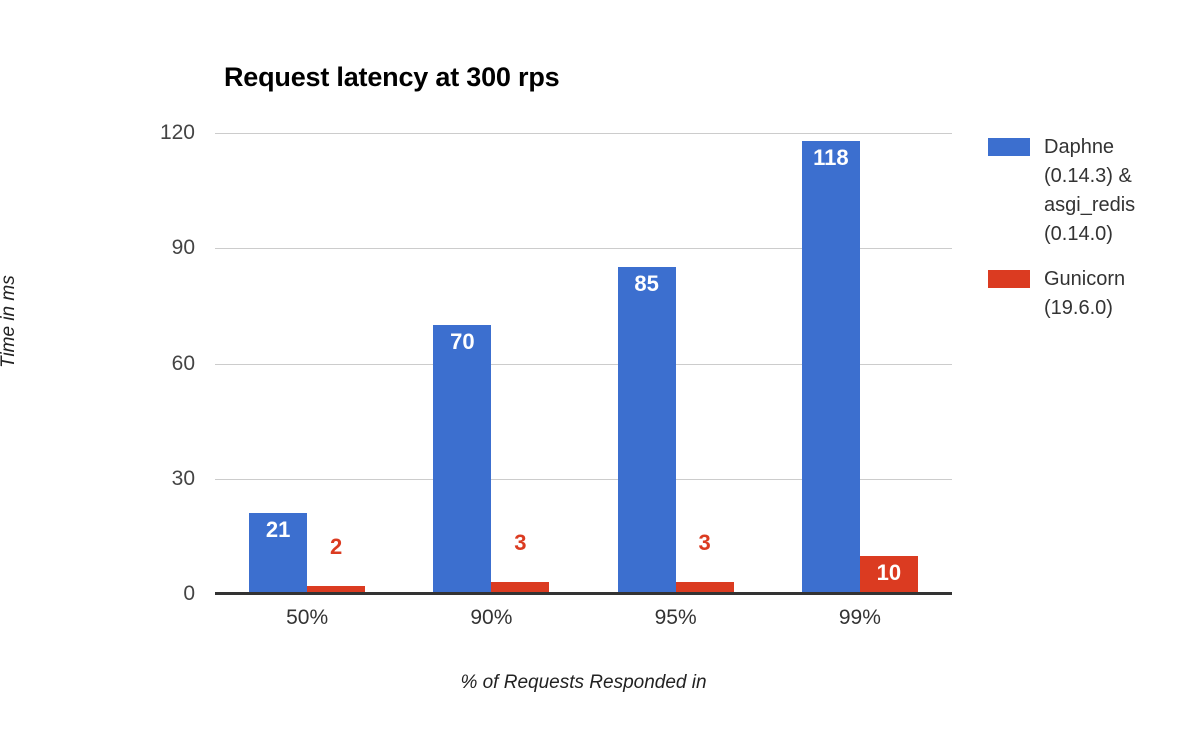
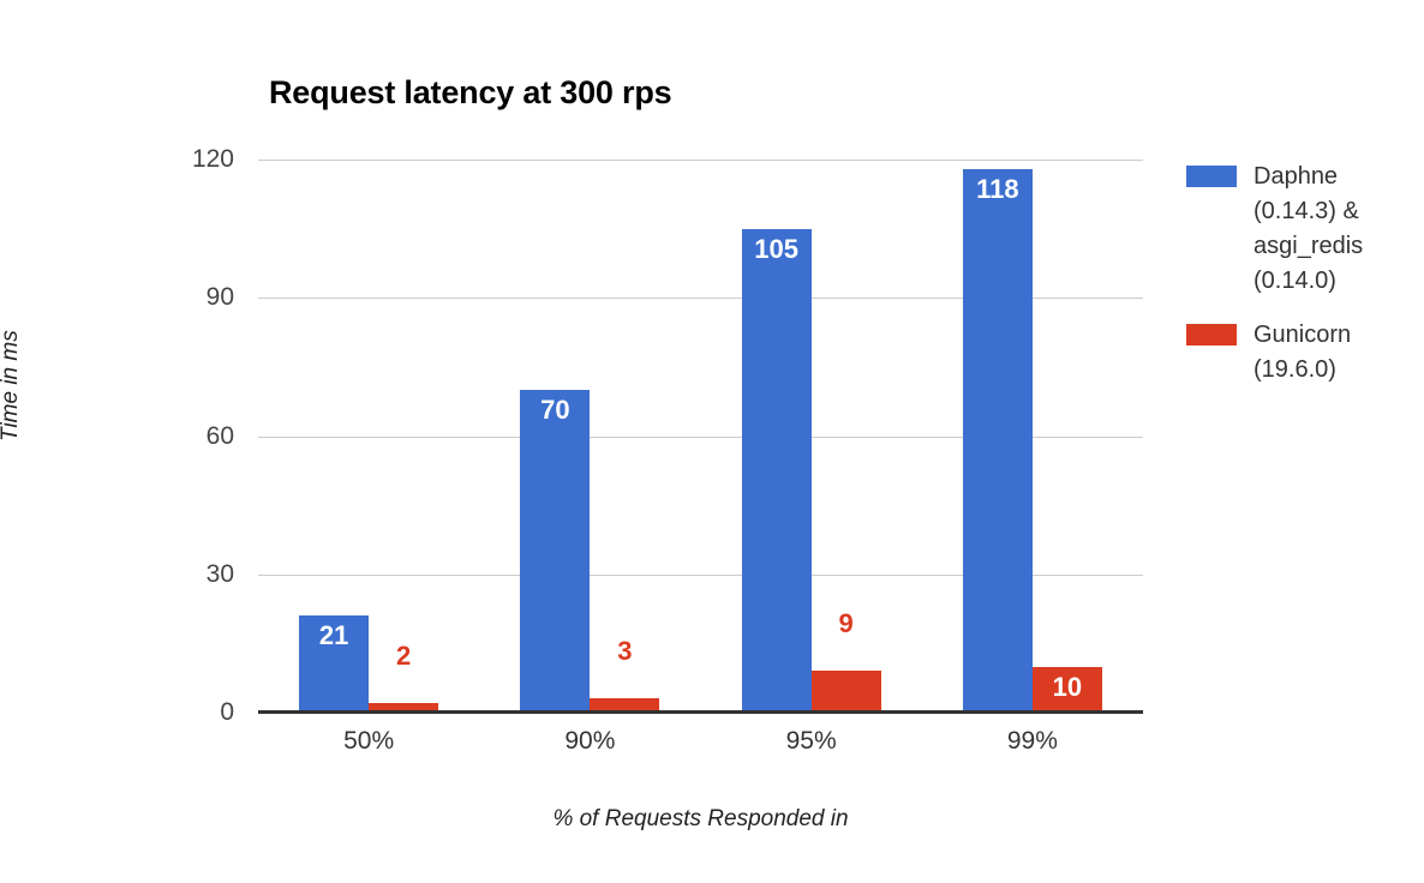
Daphne (0.14.3) & asgi_redis (0.14.0)/95%: 85 -> 105
Gunicorn (19.6.0)/95%: 3 -> 9
